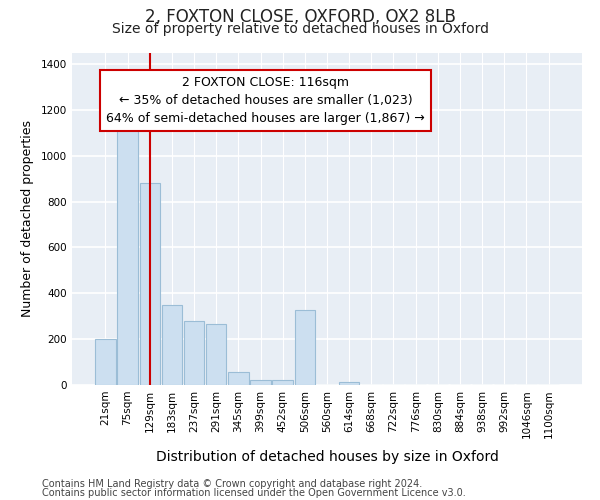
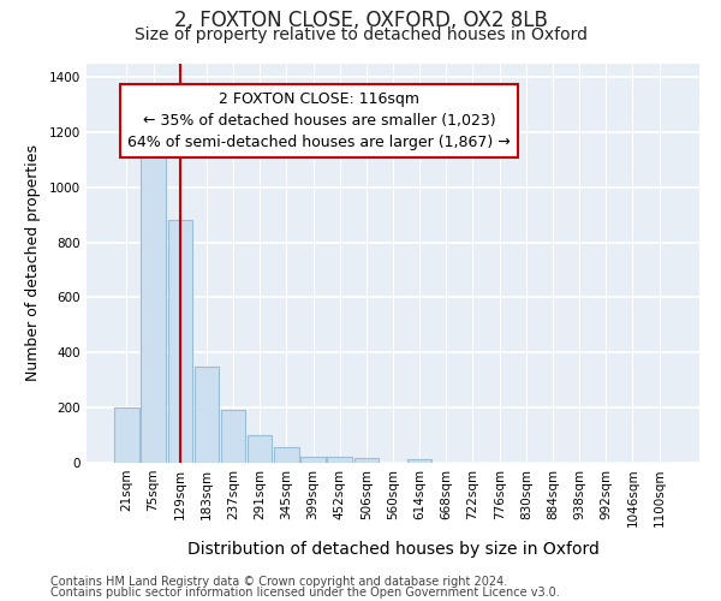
237sqm: 280 -> 193
291sqm: 265 -> 100
506sqm: 325 -> 17
